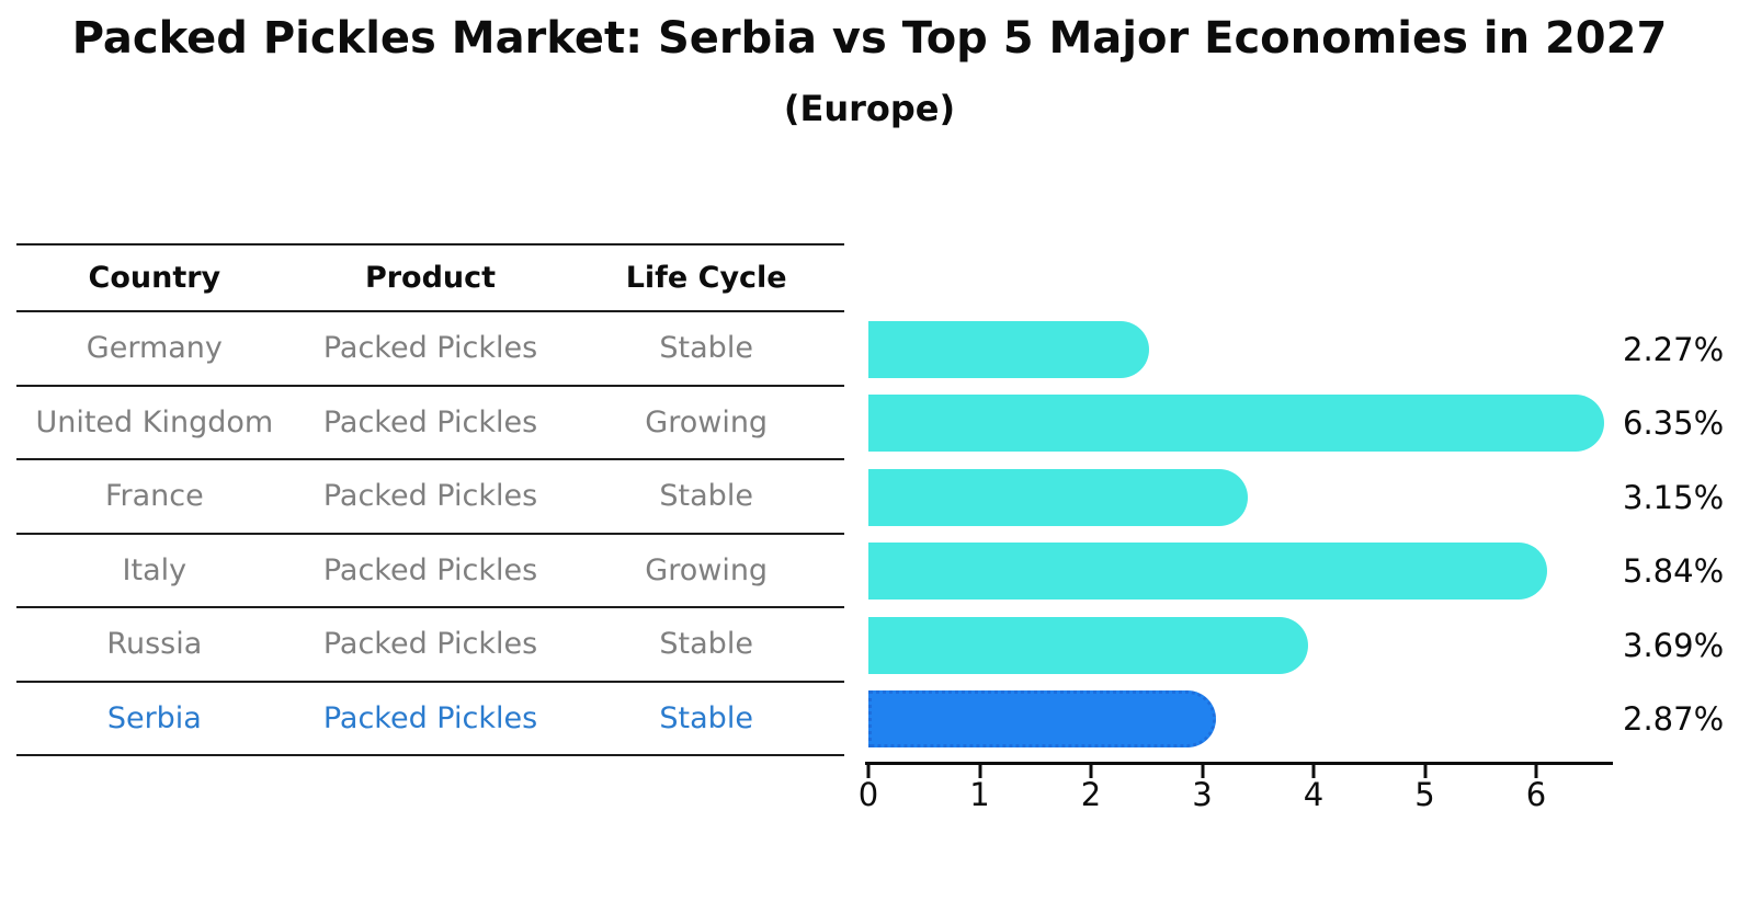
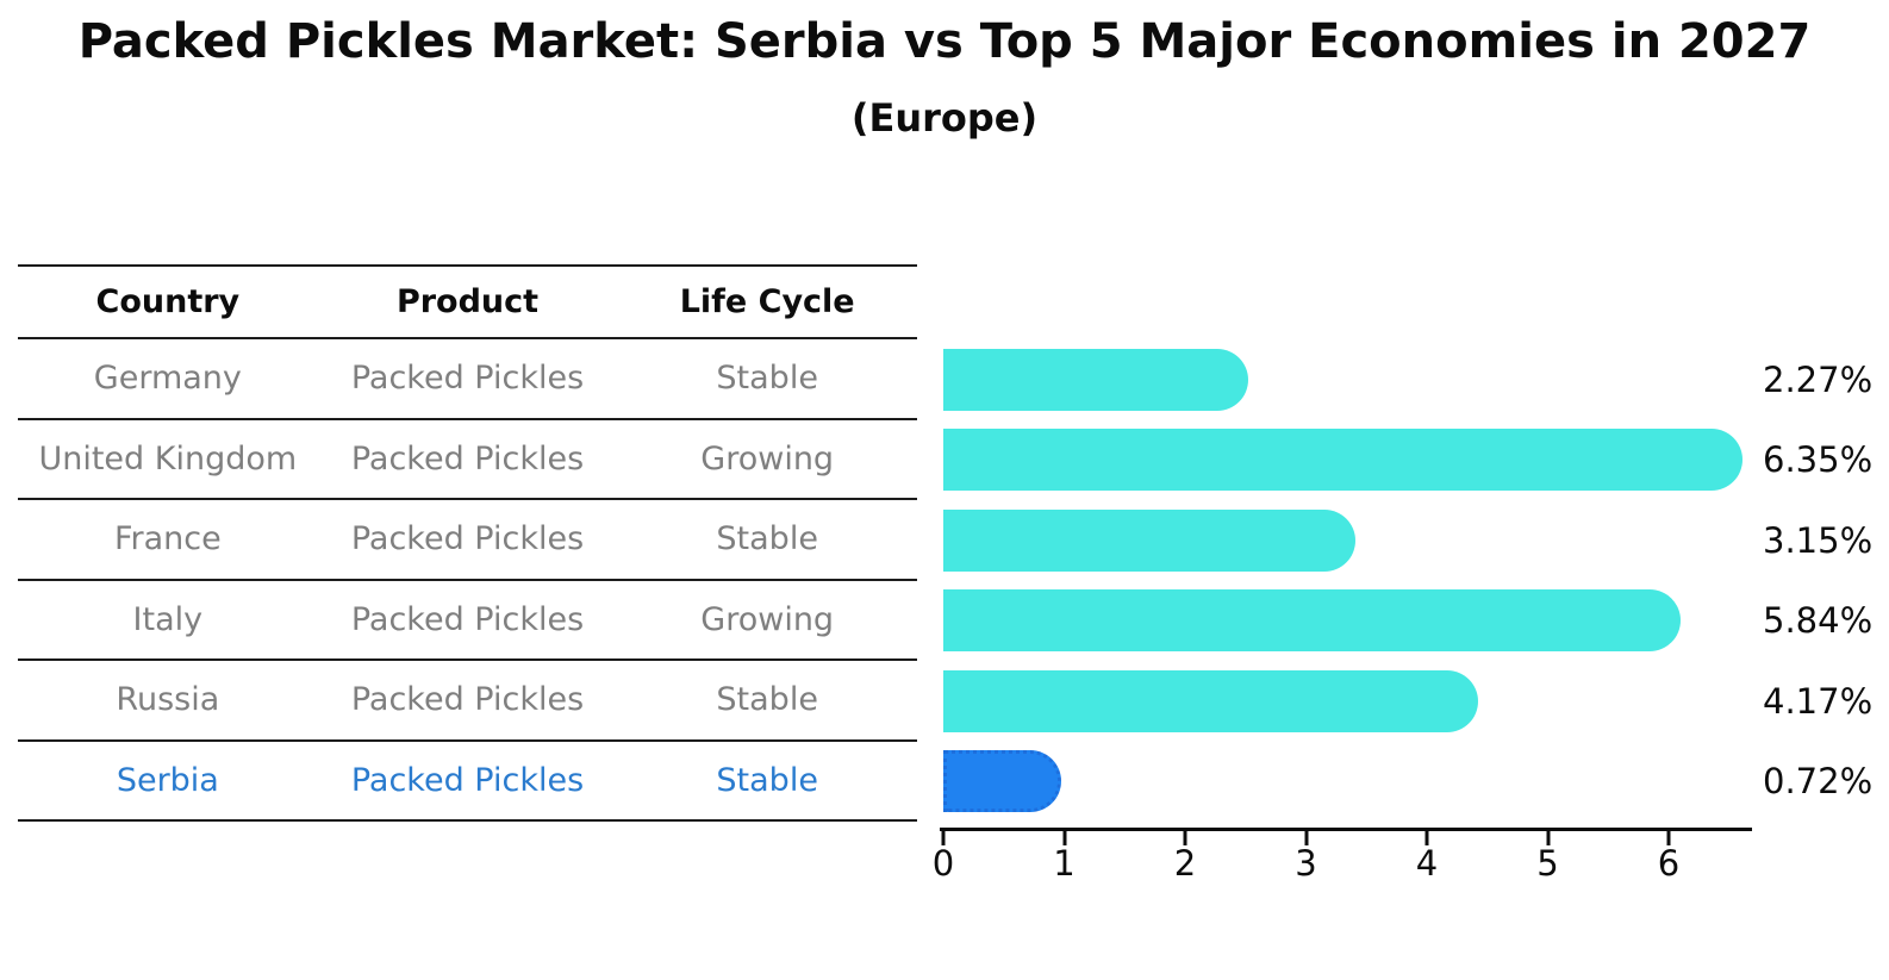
Russia: 3.69% -> 4.17%
Serbia: 2.87% -> 0.72%
